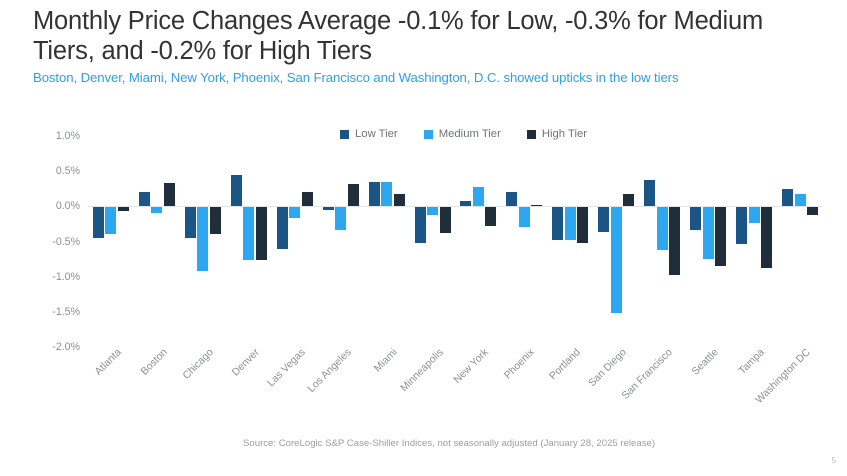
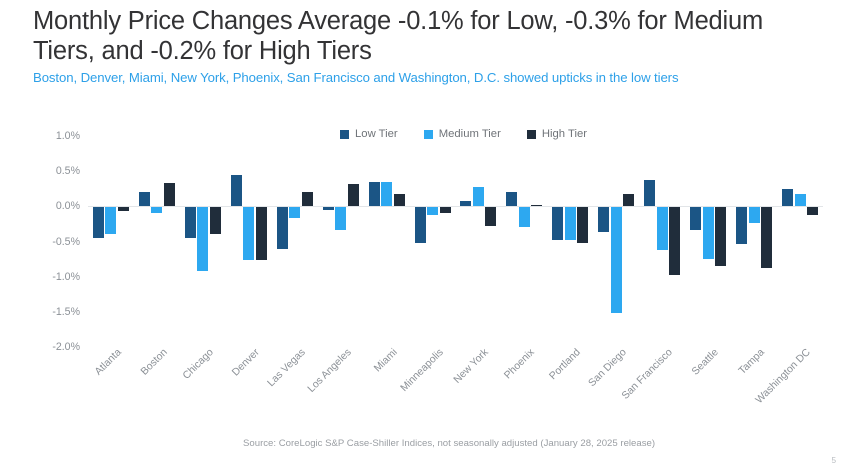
High Tier/Minneapolis: -0.4% -> -0.1%
